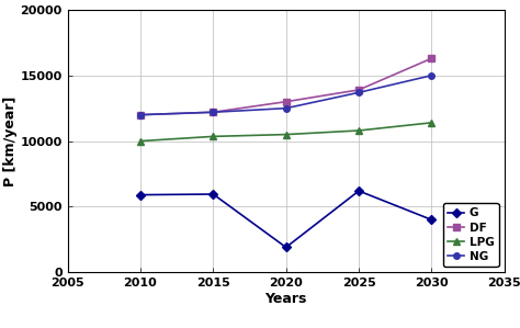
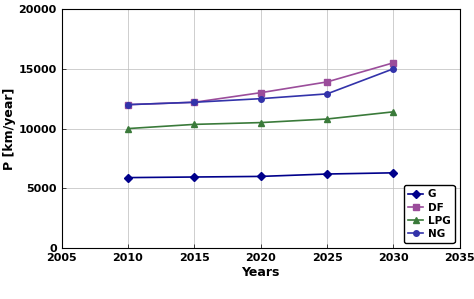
G/2020: 1900 -> 6000
NG/2025: 13700 -> 12900
G/2030: 4000 -> 6300
DF/2030: 16300 -> 15500
